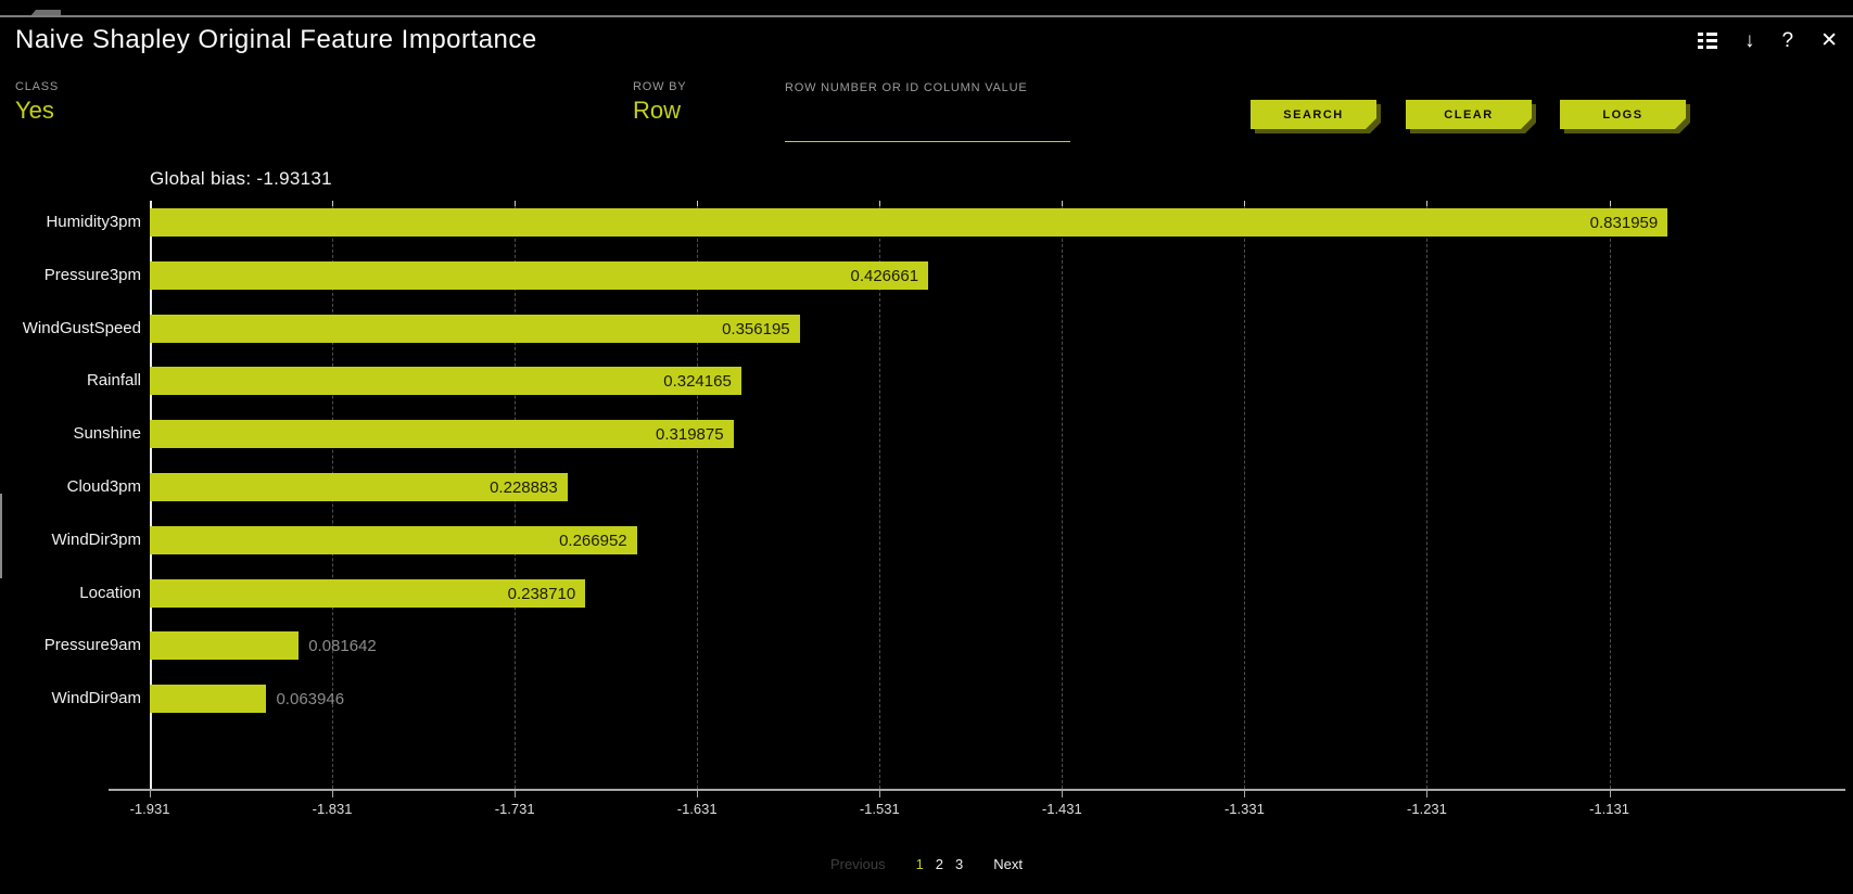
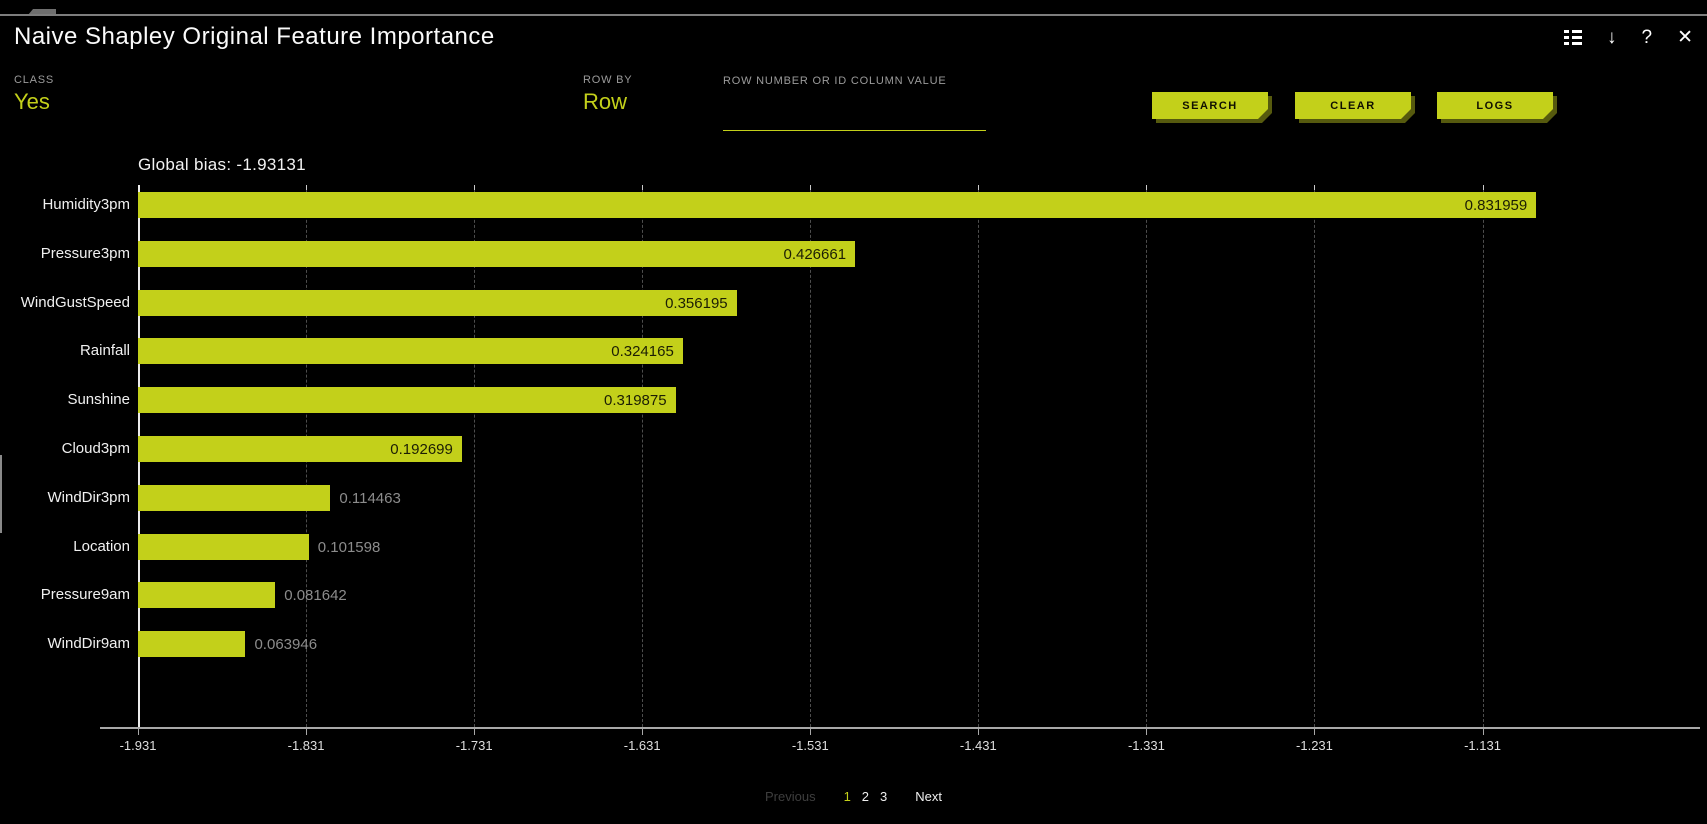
Cloud3pm: 0.228883 -> 0.192699
WindDir3pm: 0.266952 -> 0.114463
Location: 0.238710 -> 0.101598
